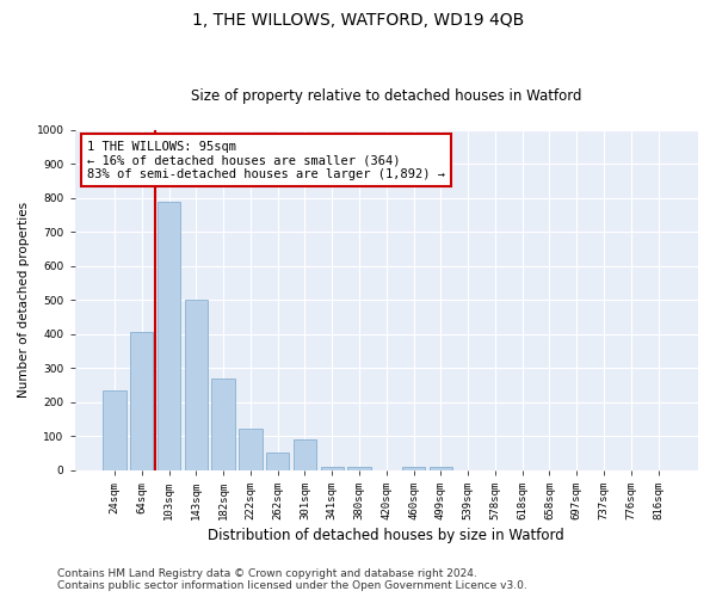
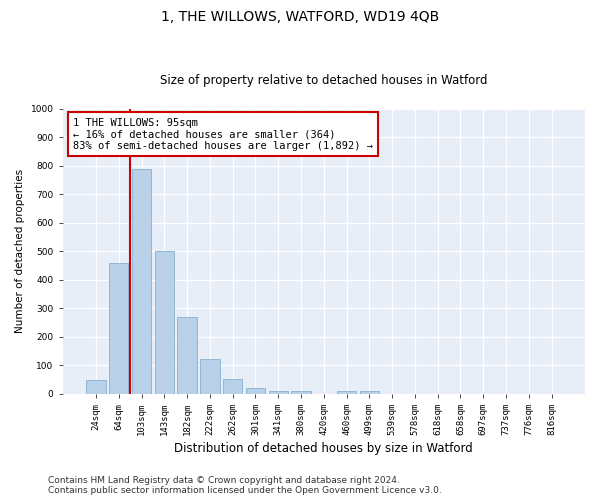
24sqm: 235 -> 50
64sqm: 405 -> 460
301sqm: 90 -> 22
